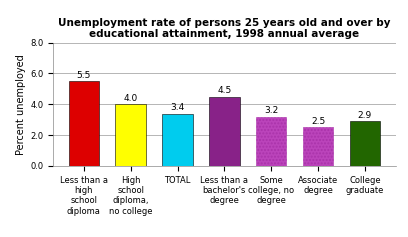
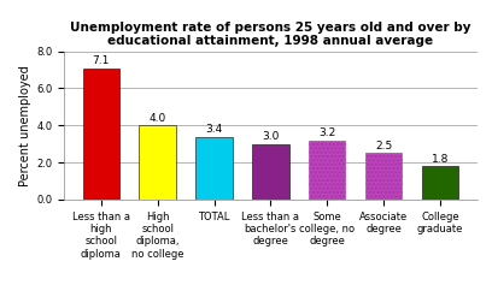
Less than a high school diploma: 5.5 -> 7.1
Less than a bachelor's degree: 4.5 -> 3.0
College graduate: 2.9 -> 1.8
